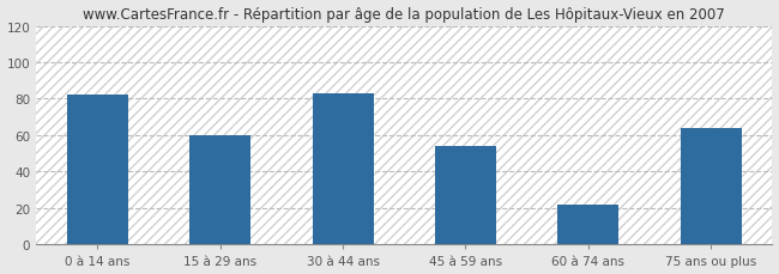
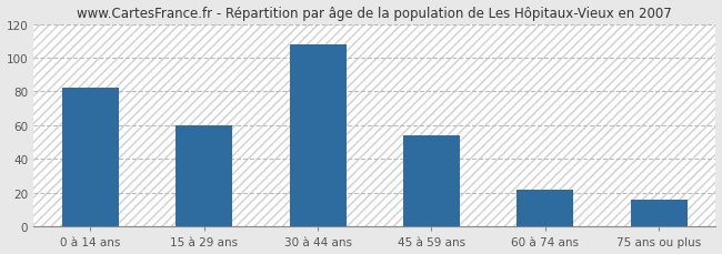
30 à 44 ans: 83 -> 108
75 ans ou plus: 64 -> 16
